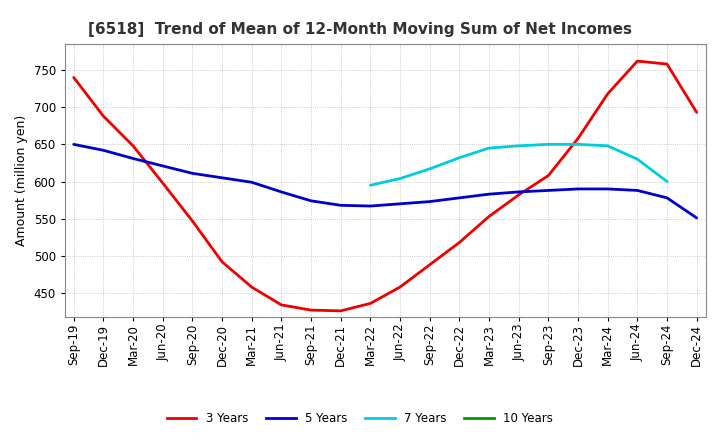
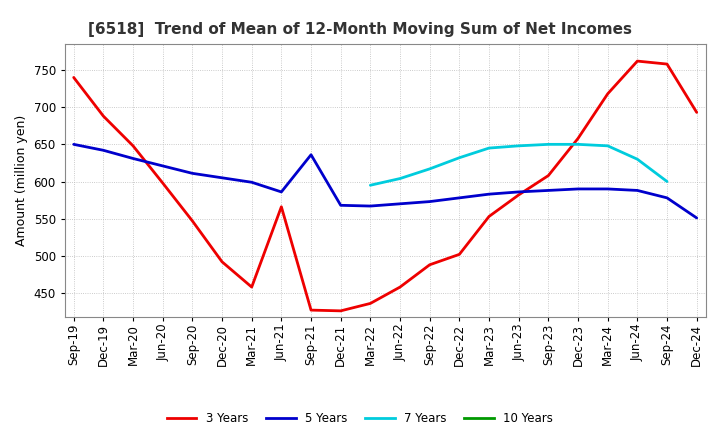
3 Years/Jun-21: 434 -> 566
5 Years/Sep-21: 574 -> 636
3 Years/Dec-22: 518 -> 502
